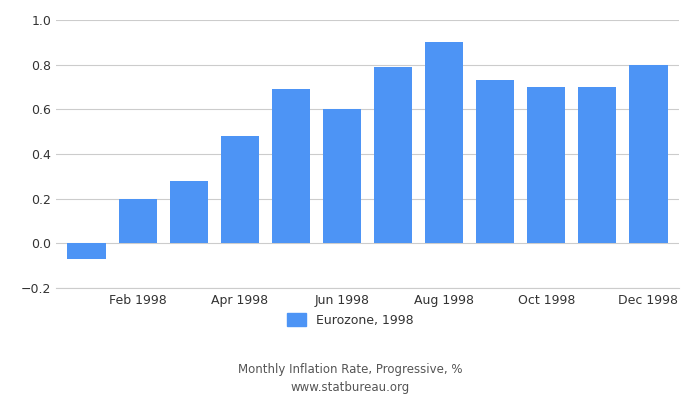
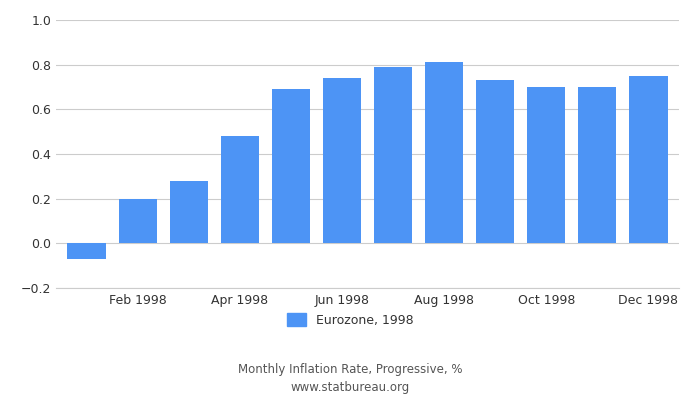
Jun 1998: 0.60 -> 0.74
Aug 1998: 0.90 -> 0.81
Dec 1998: 0.80 -> 0.75
